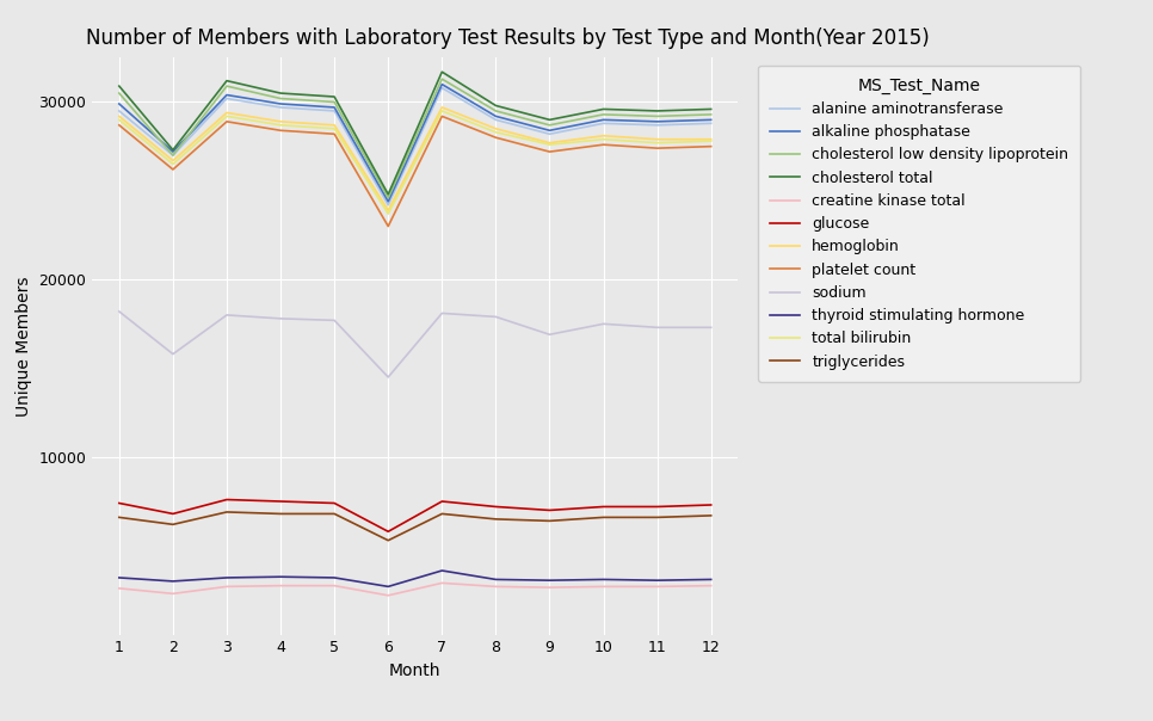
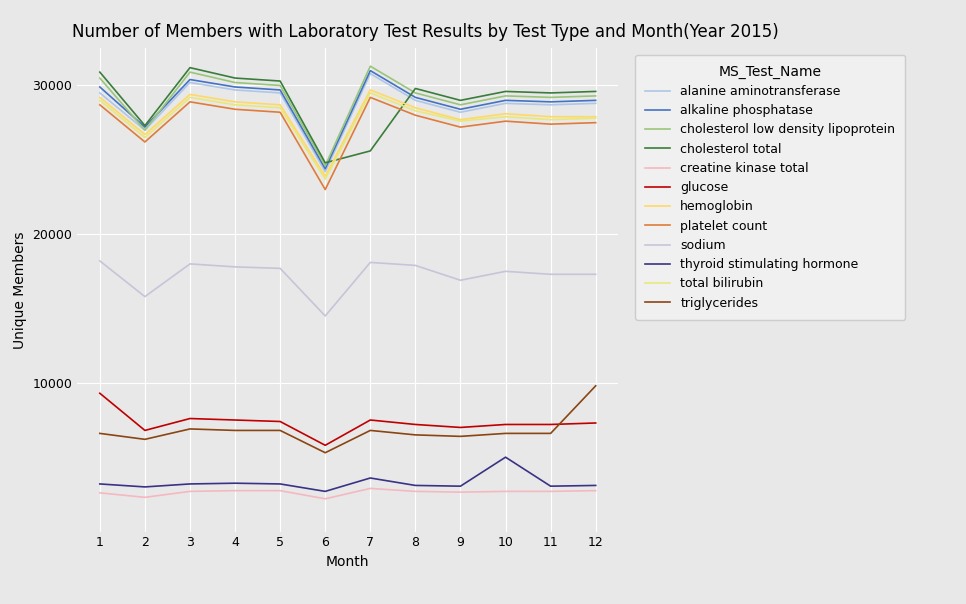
glucose/1: 7400 -> 9300
cholesterol total/7: 31700 -> 25600
thyroid stimulating hormone/10: 3100 -> 5000
triglycerides/12: 6700 -> 9800
